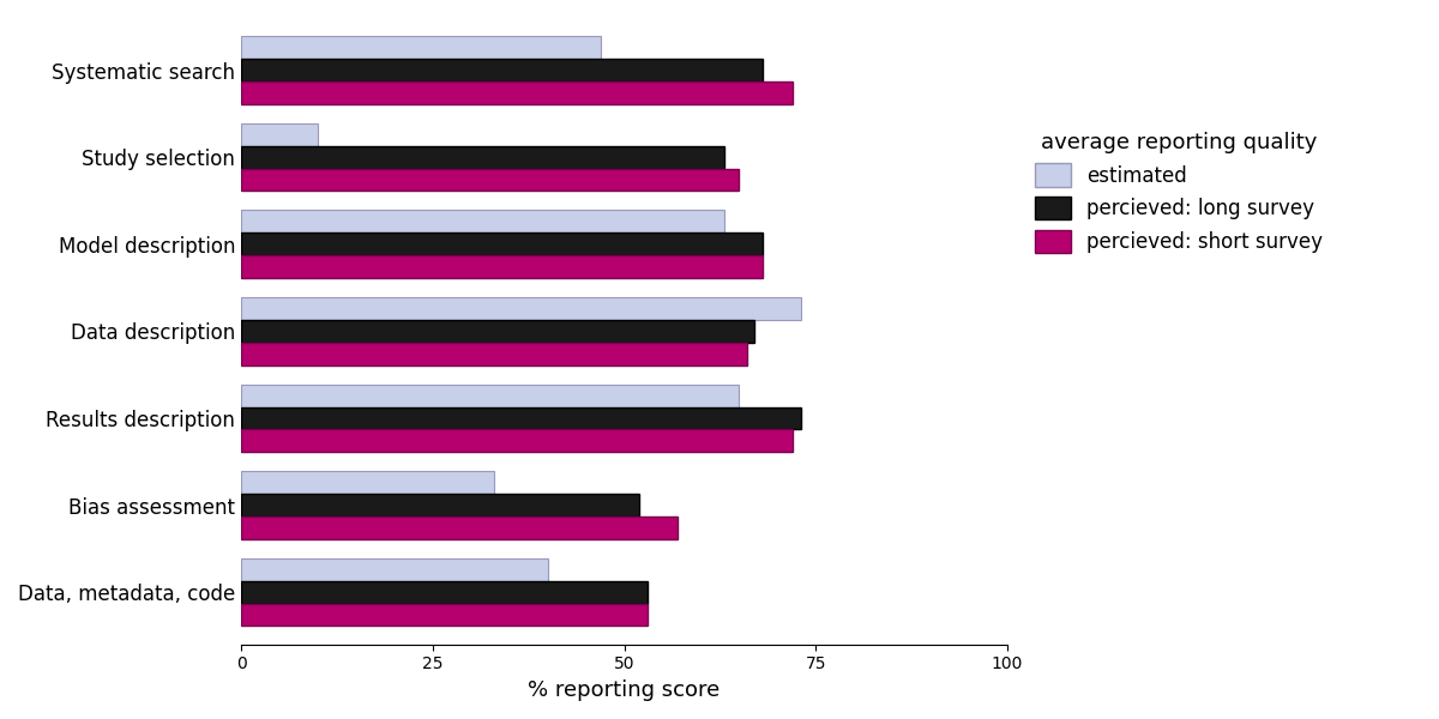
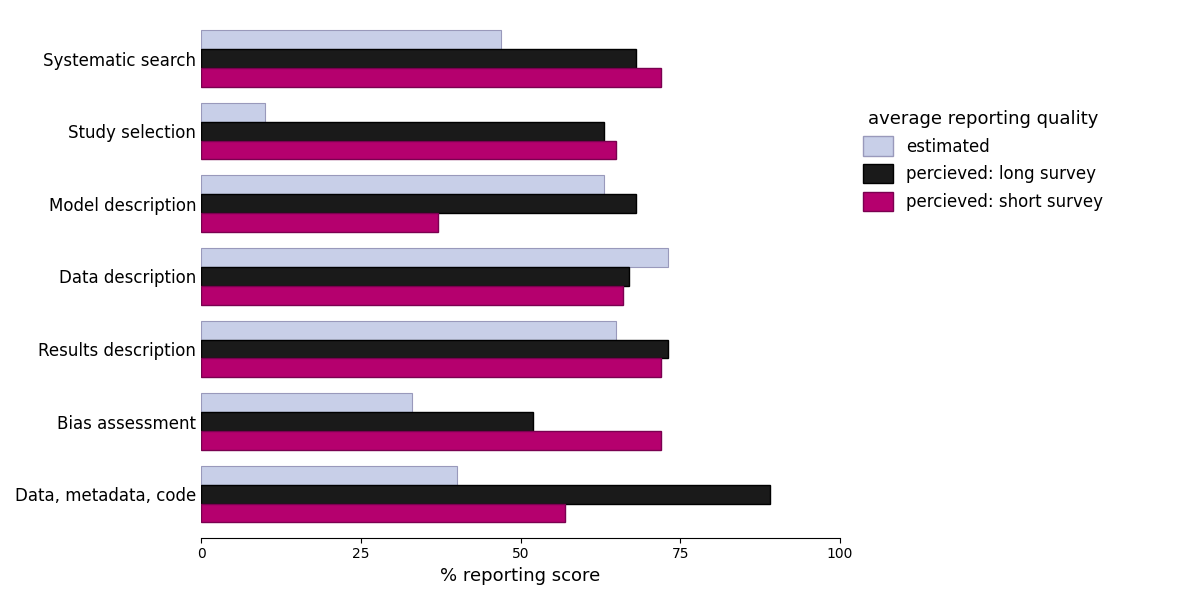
percieved: short survey/Model description: 68 -> 37
percieved: short survey/Bias assessment: 57 -> 72
percieved: long survey/Data, metadata, code: 53 -> 89
percieved: short survey/Data, metadata, code: 53 -> 57
